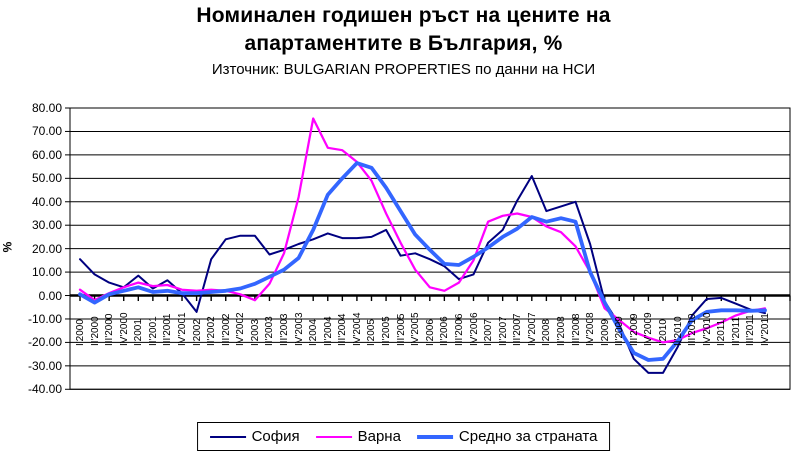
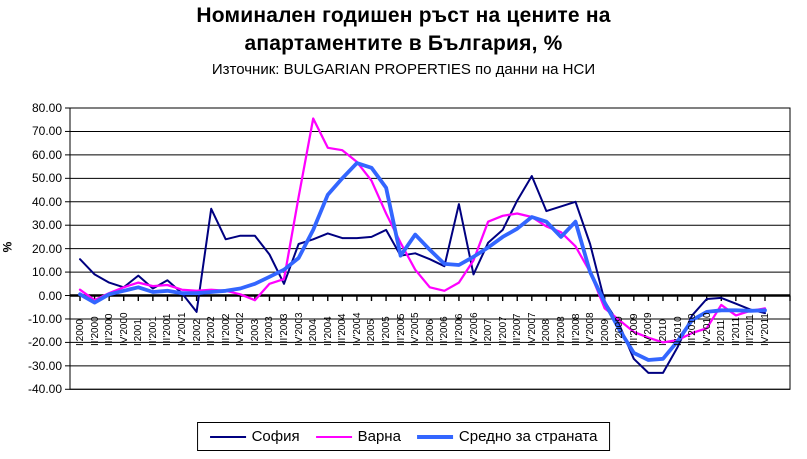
София/II'2002: 16 -> 37
София/III'2003: 20 -> 5
Варна/III'2003: 18 -> 7
Средно за страната/III'2005: 36 -> 17
София/III'2006: 7 -> 39
Средно за страната/II'2008: 33 -> 25
Варна/I'2011: -12 -> -4
